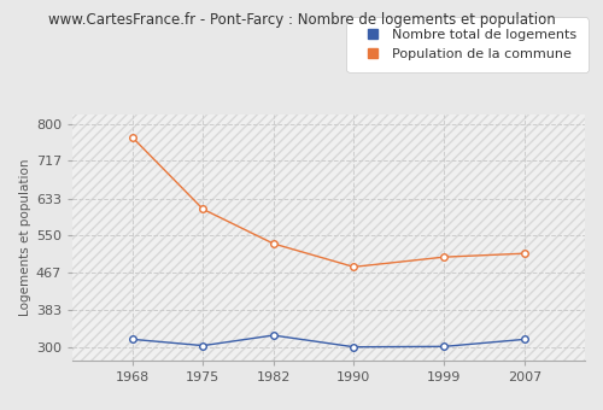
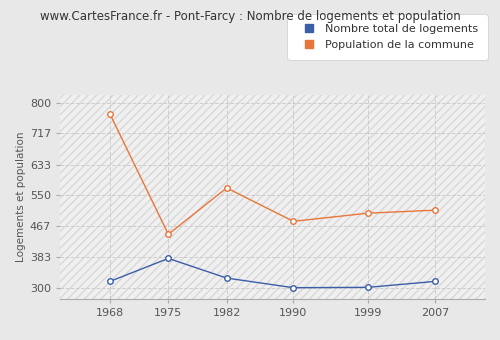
Nombre total de logements/1975: 304 -> 380
Population de la commune/1975: 609 -> 445
Population de la commune/1982: 532 -> 570
